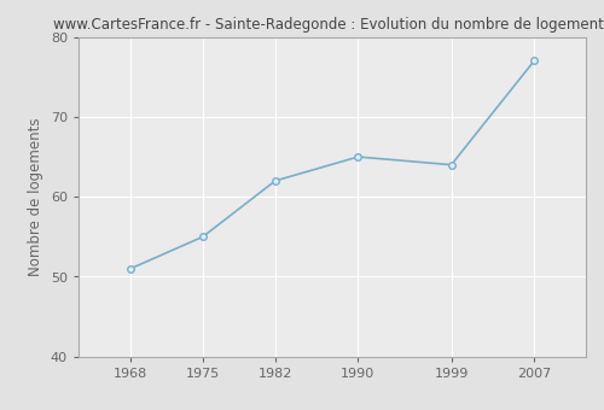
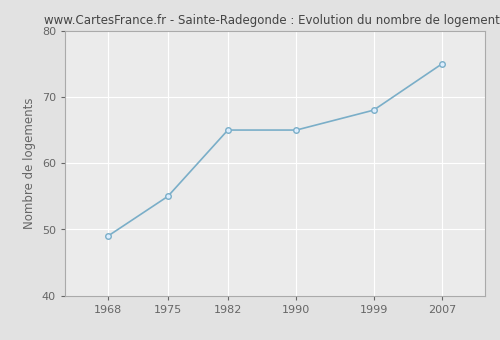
1968: 51 -> 49
1982: 62 -> 65
1999: 64 -> 68
2007: 77 -> 75
